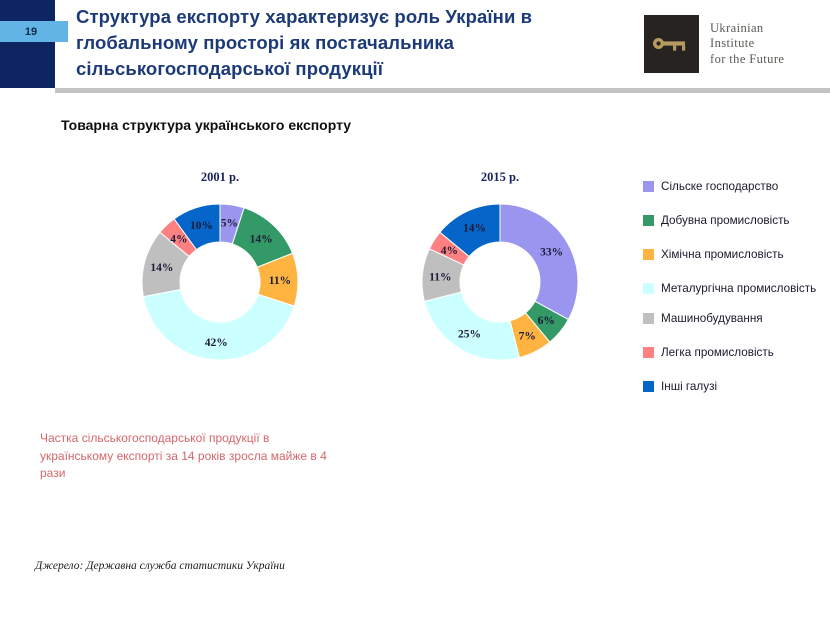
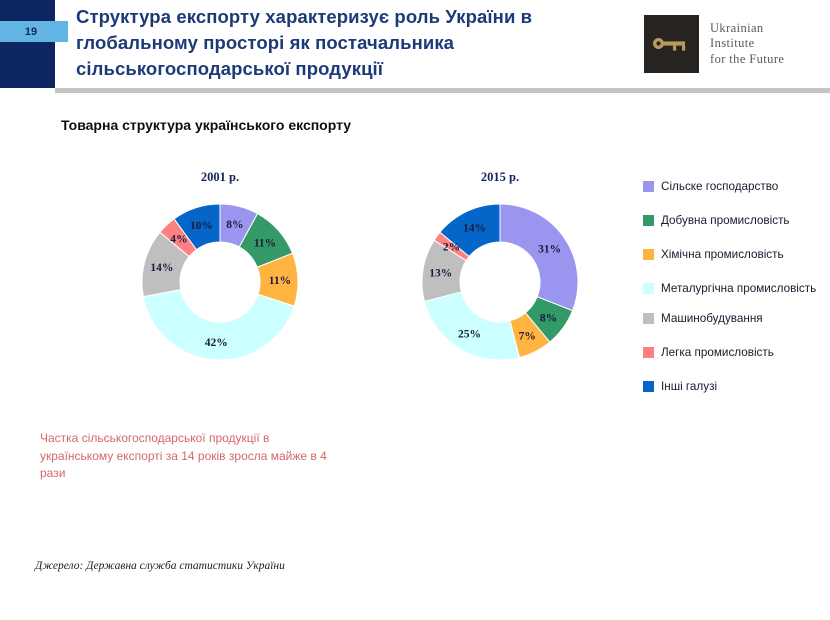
2001 р./Сільске господарство: 5% -> 8%
2001 р./Добувна промисловість: 14% -> 11%
2015 р./Сільске господарство: 33% -> 31%
2015 р./Добувна промисловість: 6% -> 8%
2015 р./Машинобудування: 11% -> 13%
2015 р./Легка промисловість: 4% -> 2%
